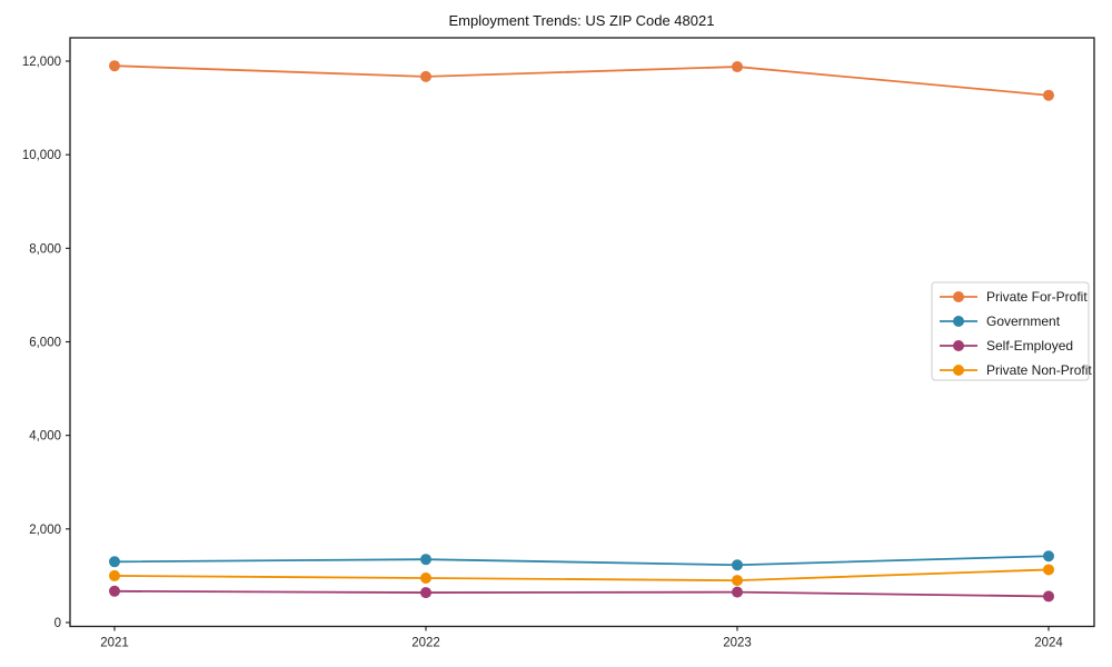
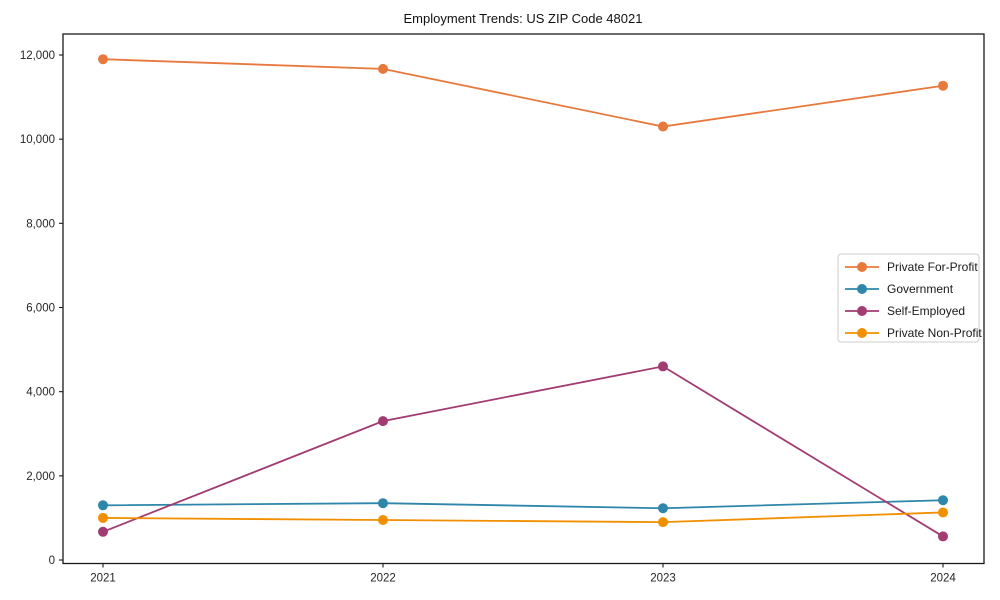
Self-Employed/2022: 600 -> 3300
Private For-Profit/2023: 11900 -> 10300
Self-Employed/2023: 600 -> 4600
